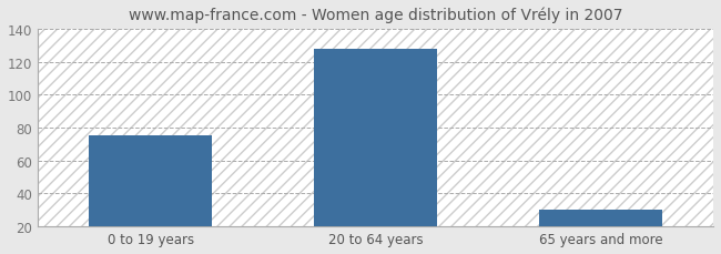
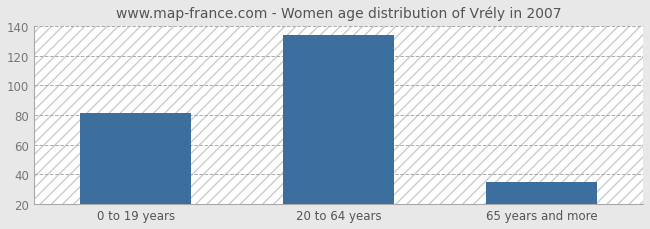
0 to 19 years: 75 -> 81
20 to 64 years: 128 -> 134
65 years and more: 30 -> 35
